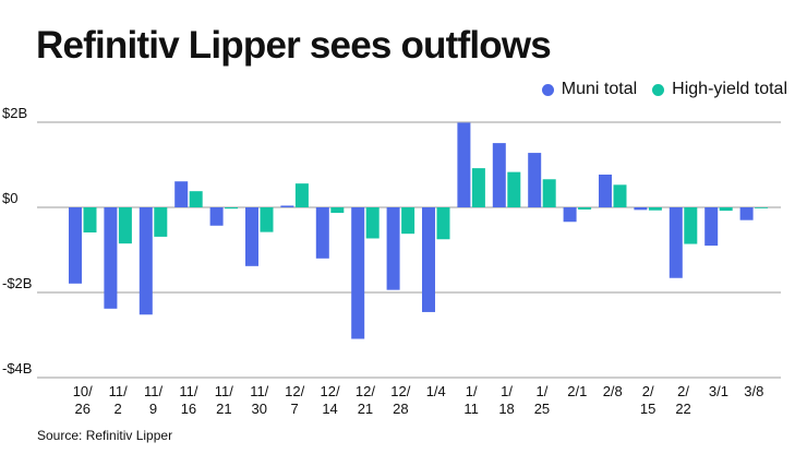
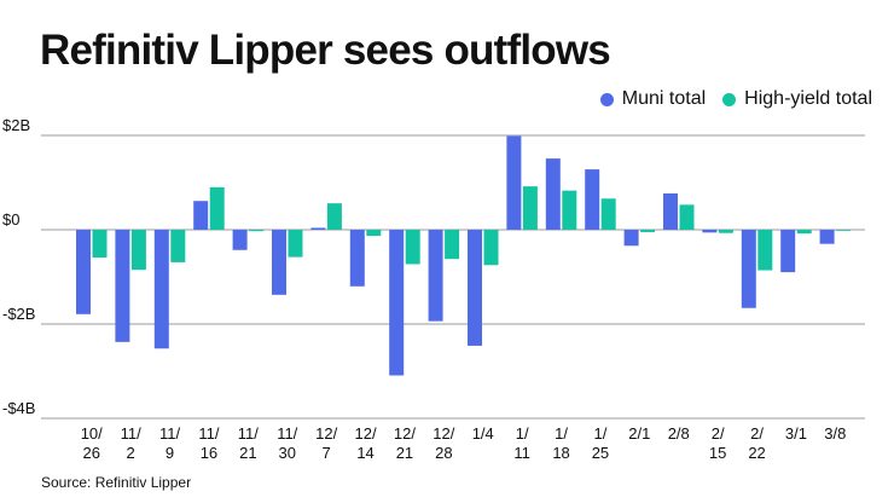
High-yield total/11/16: $0.4B -> $0.9B
